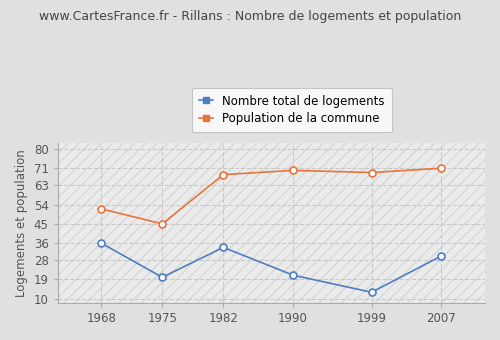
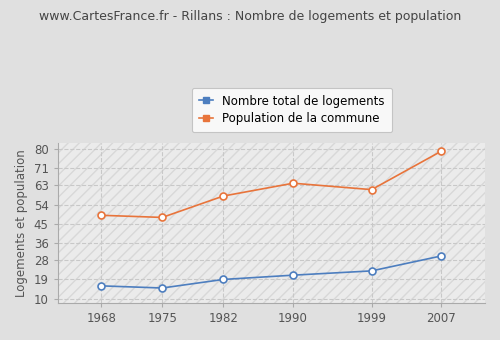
Nombre total de logements/1968: 36 -> 16
Population de la commune/1968: 52 -> 49
Nombre total de logements/1975: 20 -> 15
Population de la commune/1975: 45 -> 48
Nombre total de logements/1982: 34 -> 19
Population de la commune/1982: 68 -> 58
Population de la commune/1990: 70 -> 64
Nombre total de logements/1999: 13 -> 23
Population de la commune/1999: 69 -> 61
Population de la commune/2007: 71 -> 79
